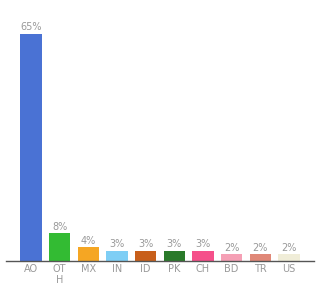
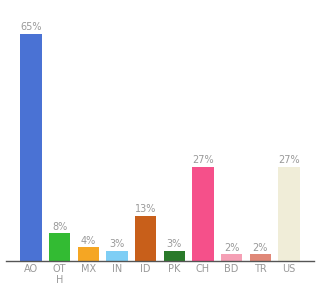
ID: 3% -> 13%
CH: 3% -> 27%
US: 2% -> 27%
